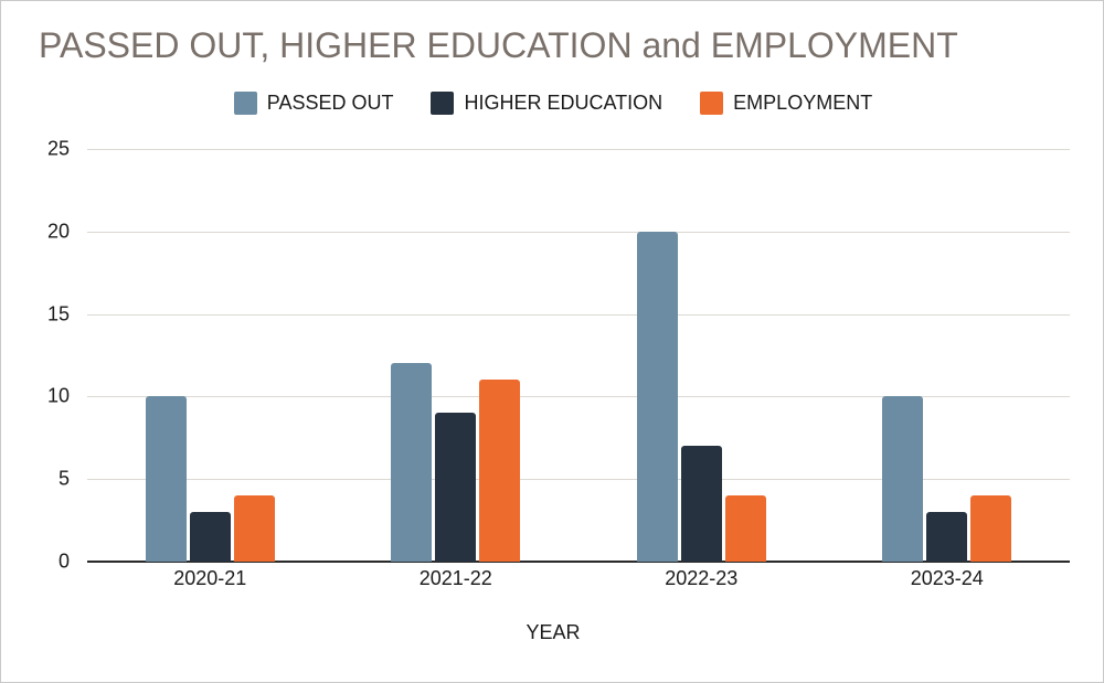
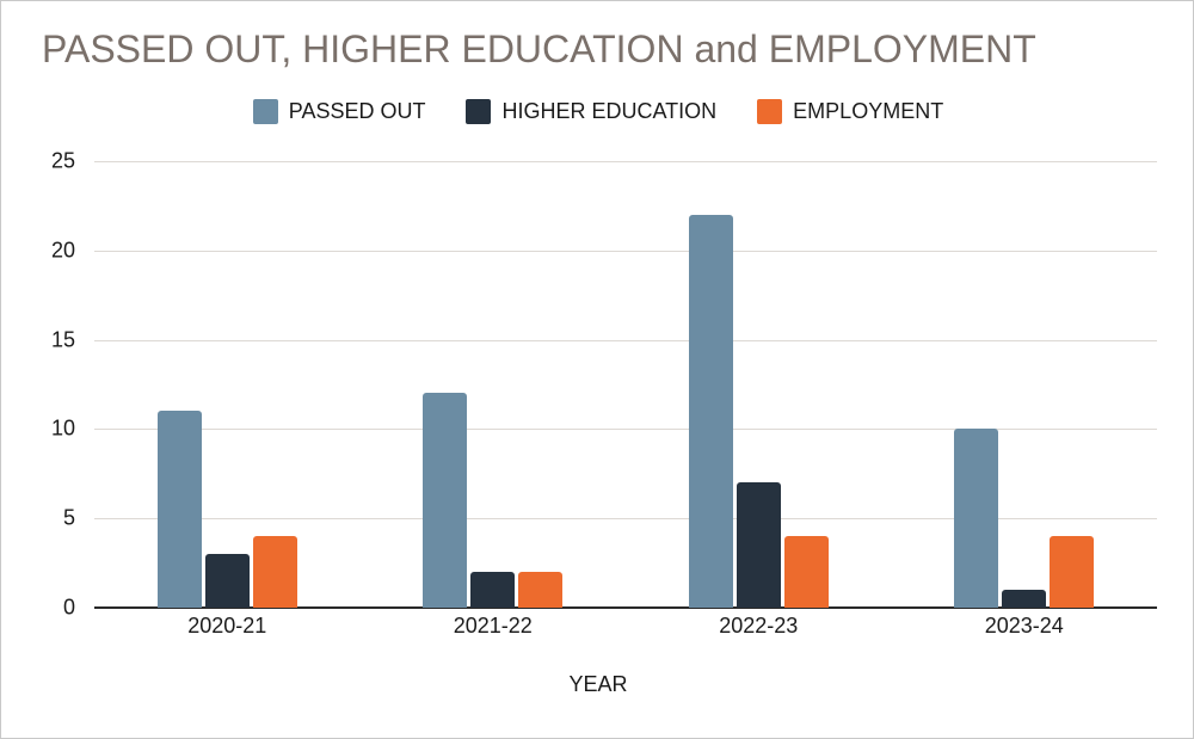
PASSED OUT/2020-21: 10 -> 11
HIGHER EDUCATION/2021-22: 9 -> 2
EMPLOYMENT/2021-22: 11 -> 2
PASSED OUT/2022-23: 20 -> 22
HIGHER EDUCATION/2023-24: 3 -> 1
